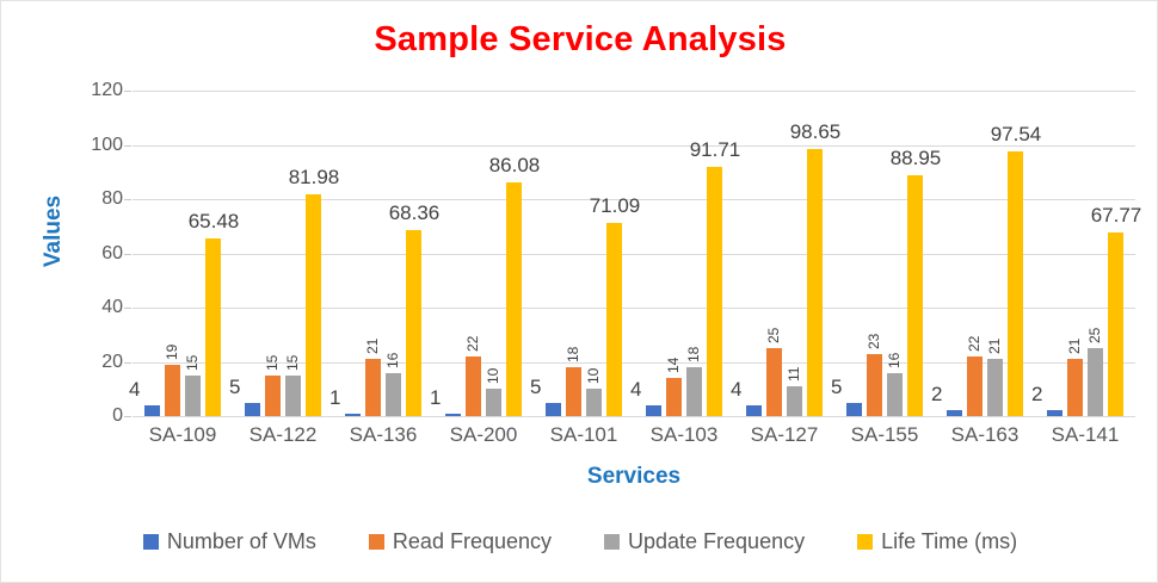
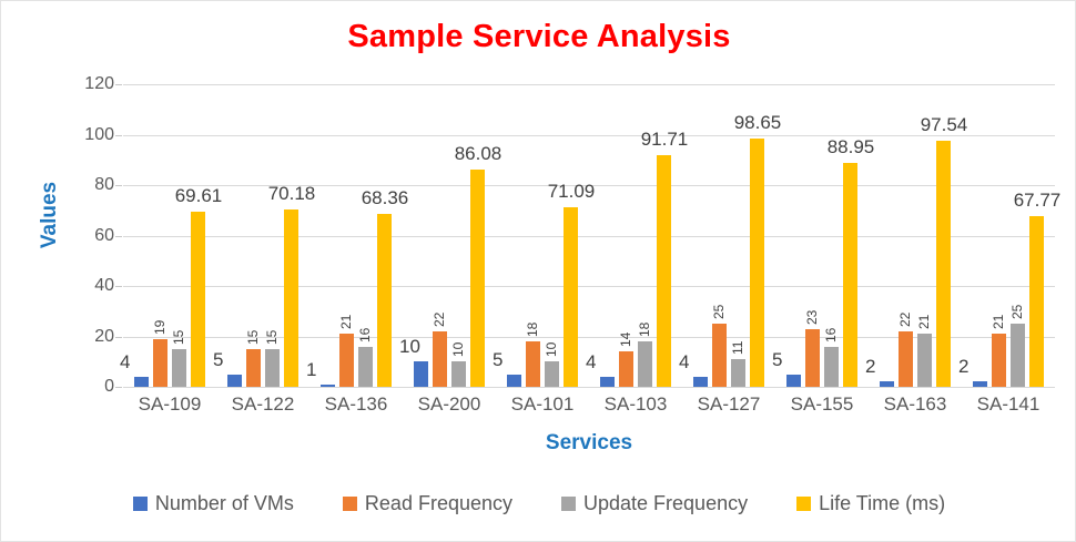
Life Time (ms)/SA-109: 65.48 -> 69.61
Life Time (ms)/SA-122: 81.98 -> 70.18
Number of VMs/SA-200: 1 -> 10
